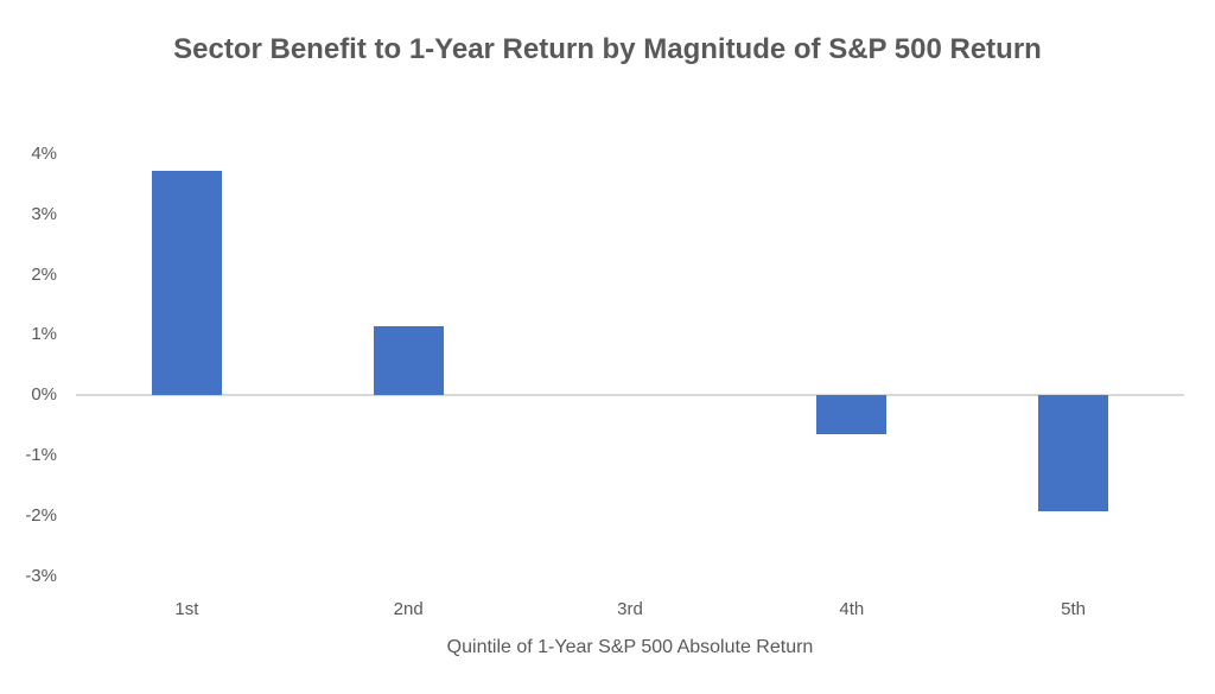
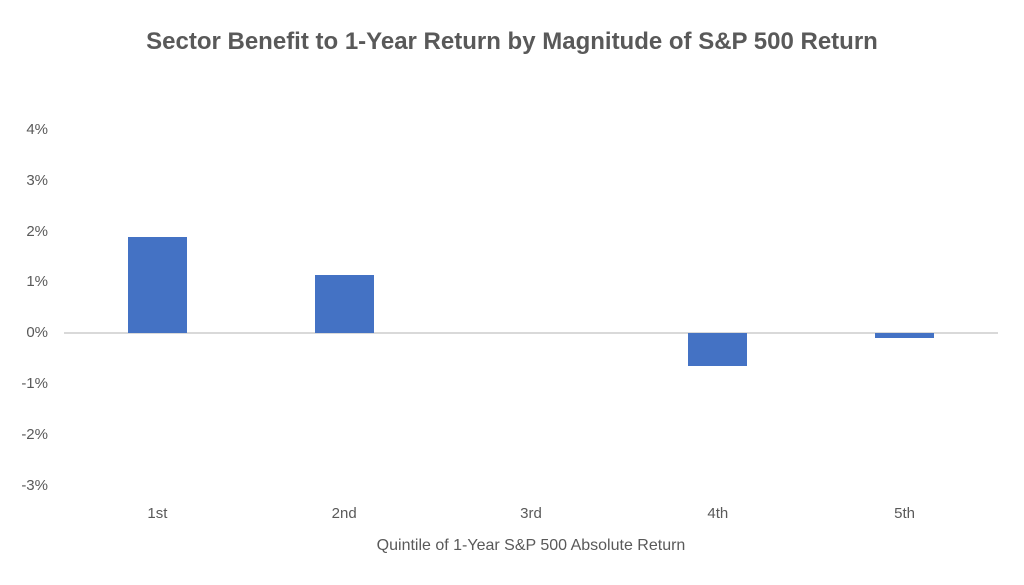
1st: 3.7% -> 1.9%
5th: -1.9% -> -0.1%
